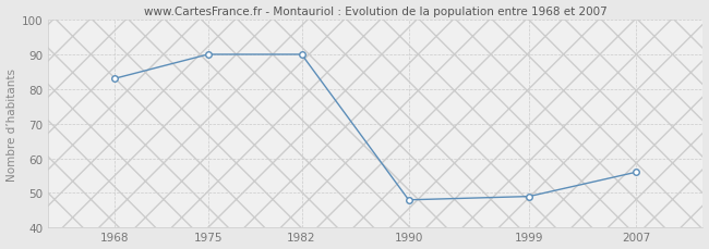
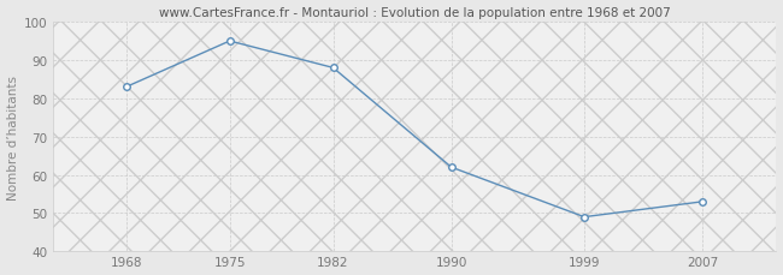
1975: 90 -> 95
1982: 90 -> 88
1990: 48 -> 62
2007: 56 -> 53
